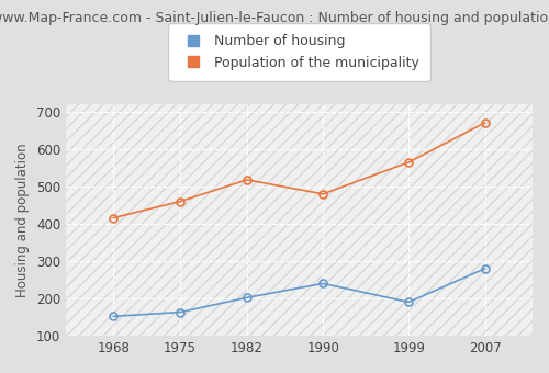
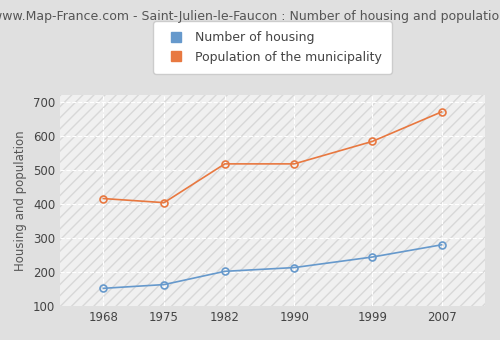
Population of the municipality/1975: 460 -> 404
Number of housing/1990: 240 -> 213
Population of the municipality/1990: 480 -> 518
Number of housing/1999: 190 -> 244
Population of the municipality/1999: 565 -> 584
